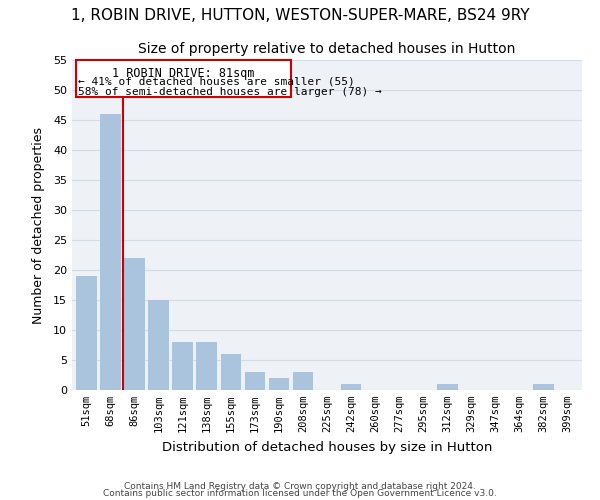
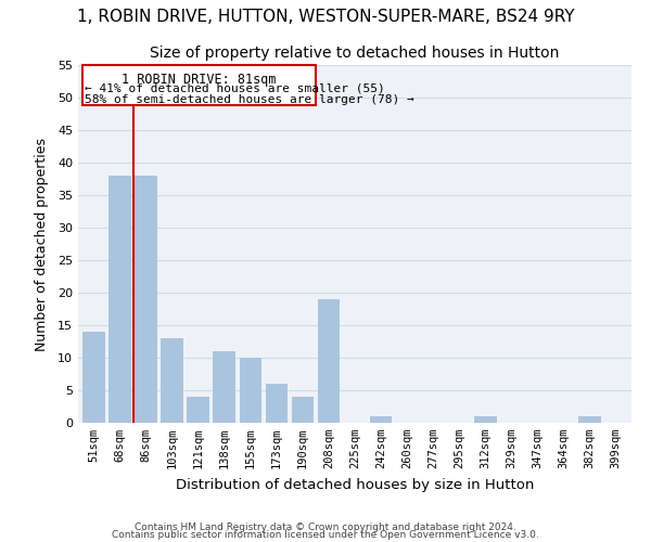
51sqm: 19 -> 14
68sqm: 46 -> 38
86sqm: 22 -> 38
103sqm: 15 -> 13
121sqm: 8 -> 4
138sqm: 8 -> 11
155sqm: 6 -> 10
173sqm: 3 -> 6
190sqm: 2 -> 4
208sqm: 3 -> 19
